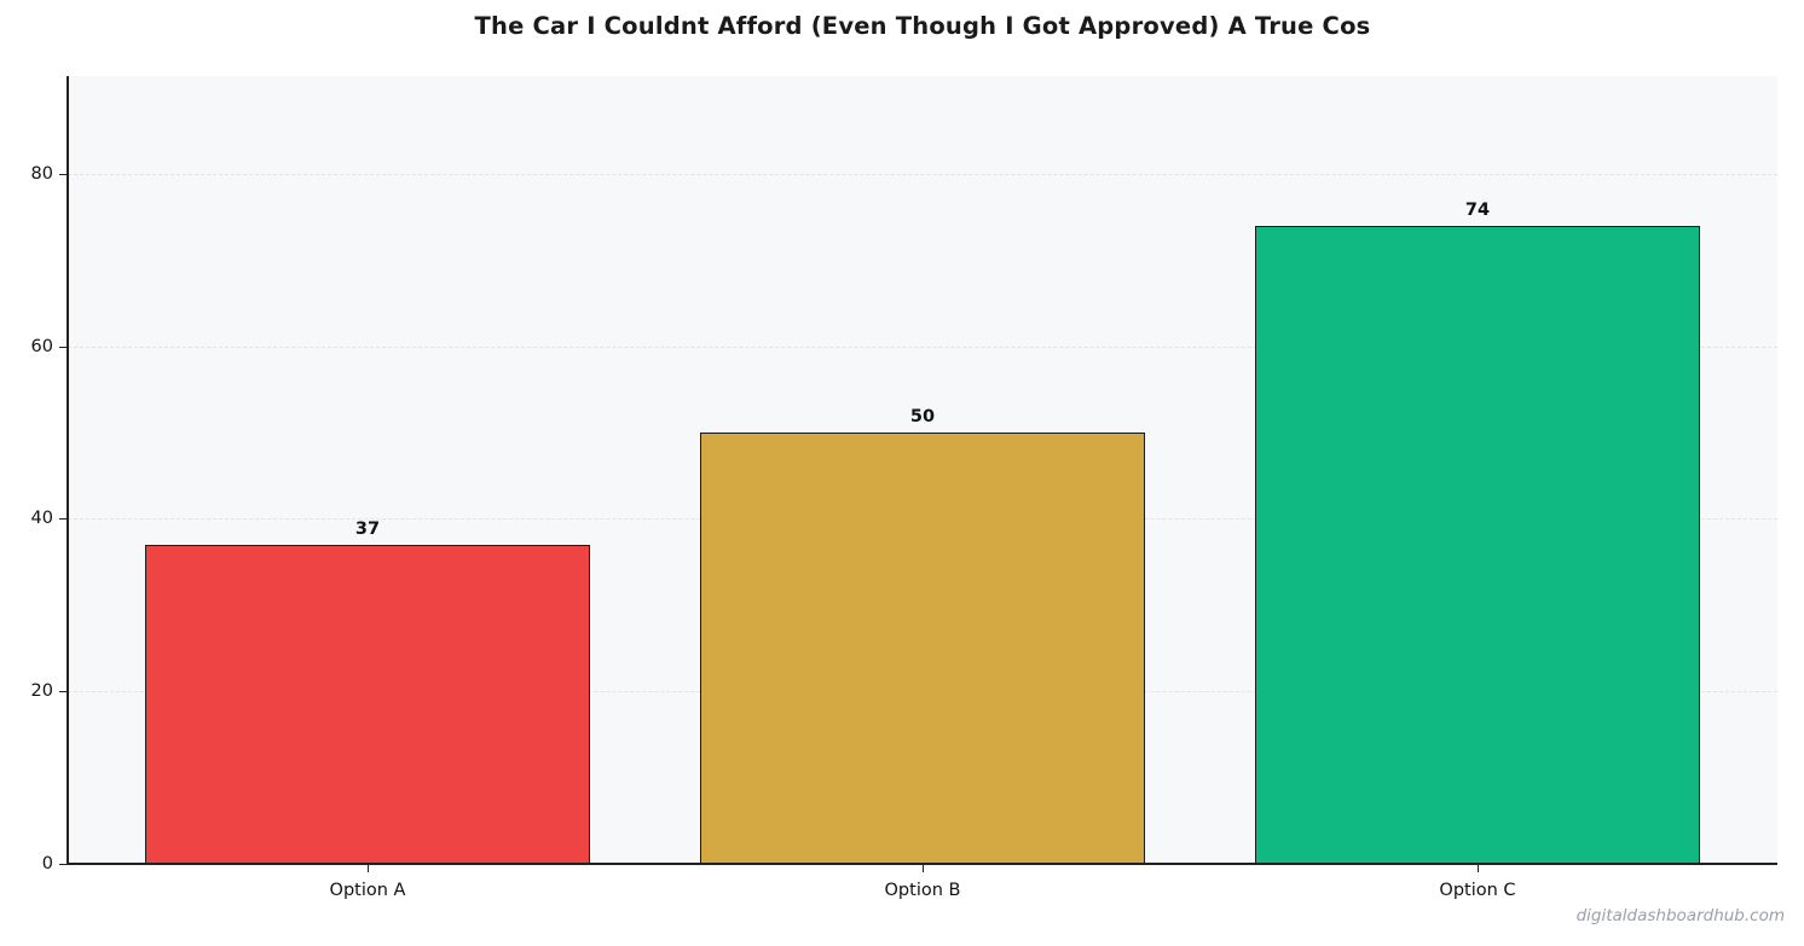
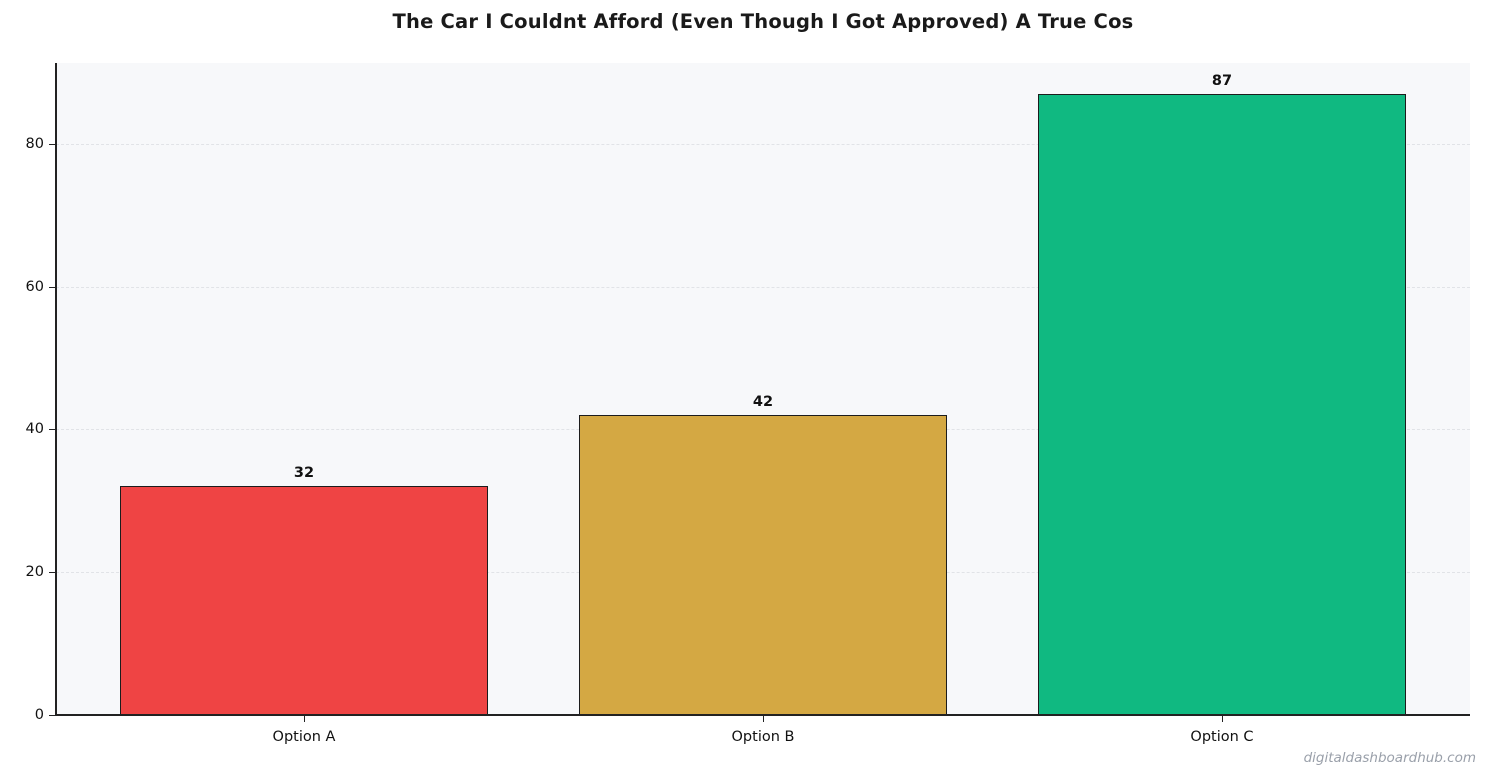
Option A: 37 -> 32
Option B: 50 -> 42
Option C: 74 -> 87
